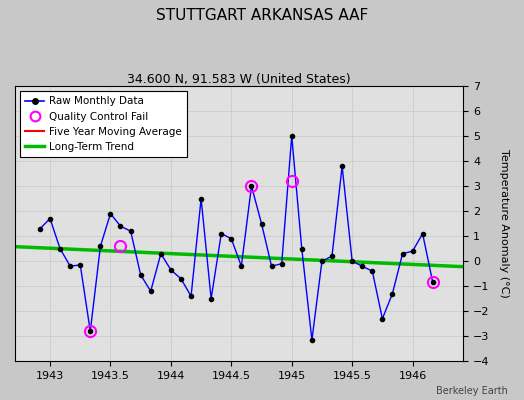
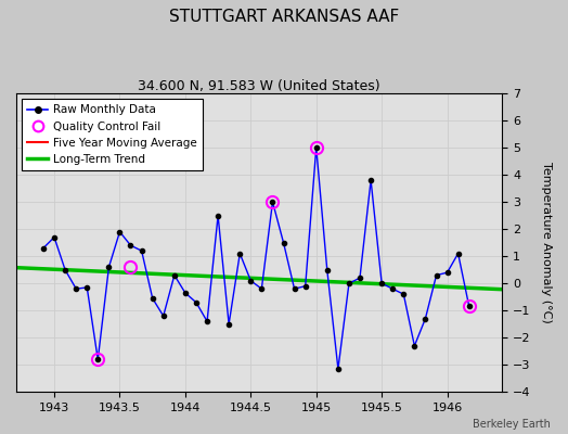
Raw Monthly Data/1944.5: 0.90 -> 0.10
Quality Control Fail/1945: 3.20 -> 5.00
